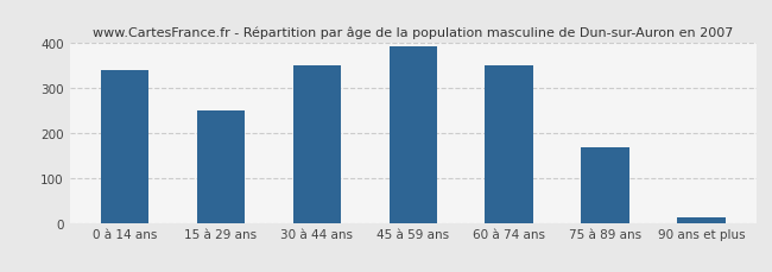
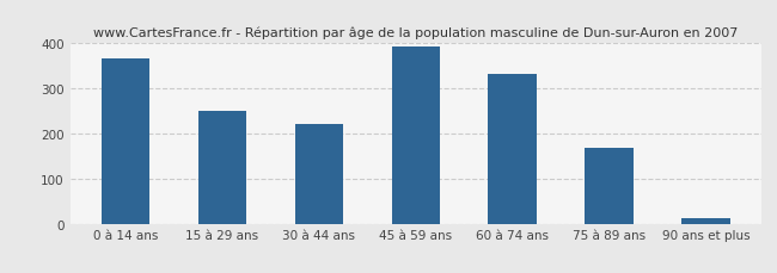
0 à 14 ans: 340 -> 365
30 à 44 ans: 350 -> 220
60 à 74 ans: 350 -> 330
